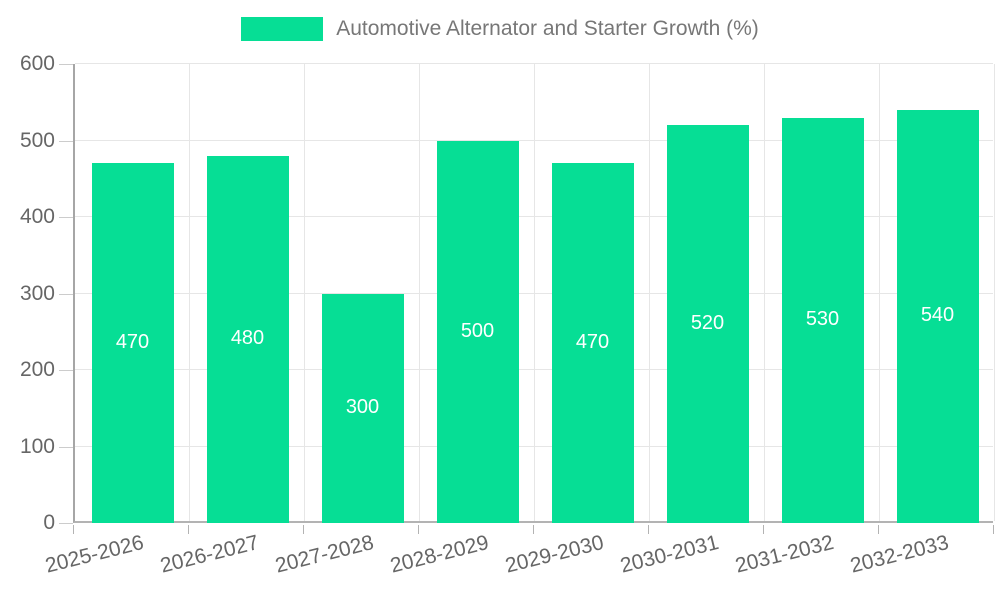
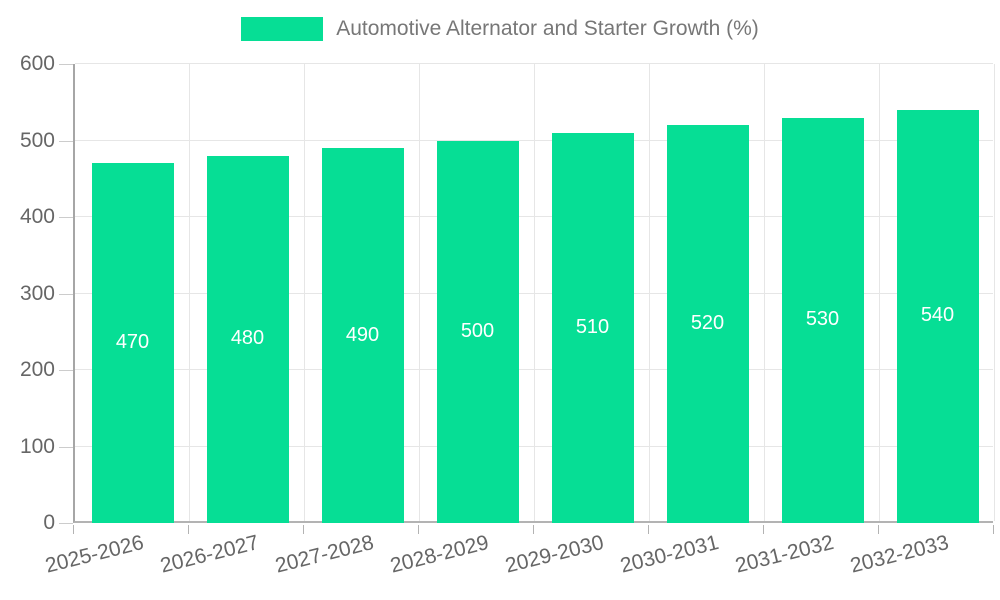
2027-2028: 300 -> 490
2029-2030: 470 -> 510
